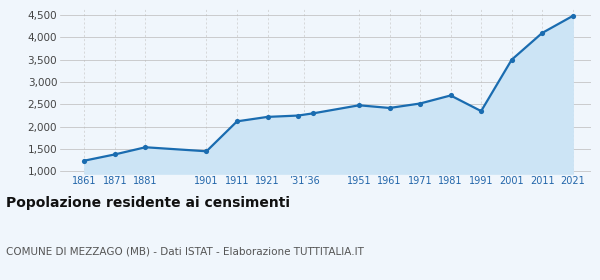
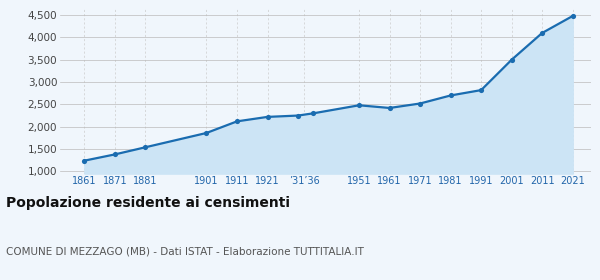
1901: 1,450 -> 1,860
1991: 2,350 -> 2,820
